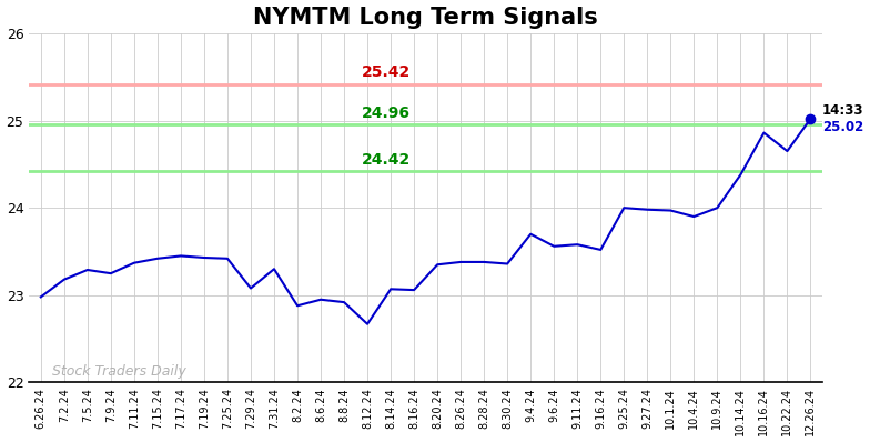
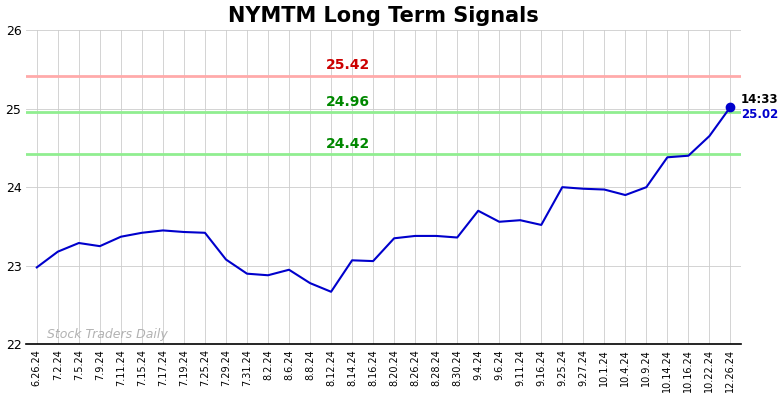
7.31.24: 23.30 -> 22.90
8.8.24: 22.92 -> 22.78
10.16.24: 24.86 -> 24.40
